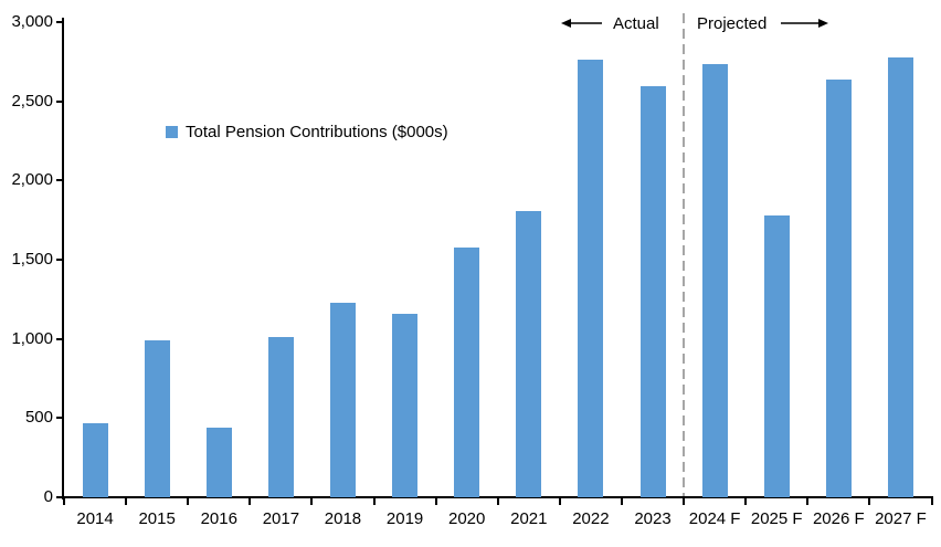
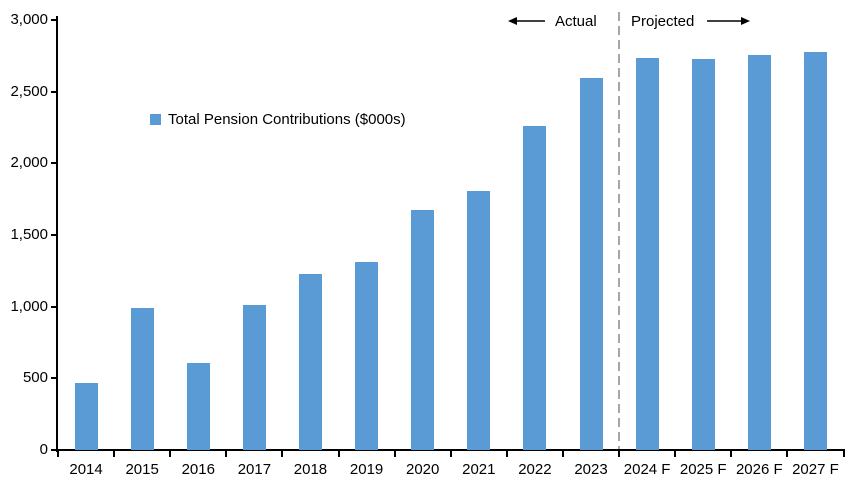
2016: 440 -> 610
2019: 1160 -> 1320
2020: 1580 -> 1680
2022: 2760 -> 2260
2025 F: 1780 -> 2720
2026 F: 2640 -> 2760
